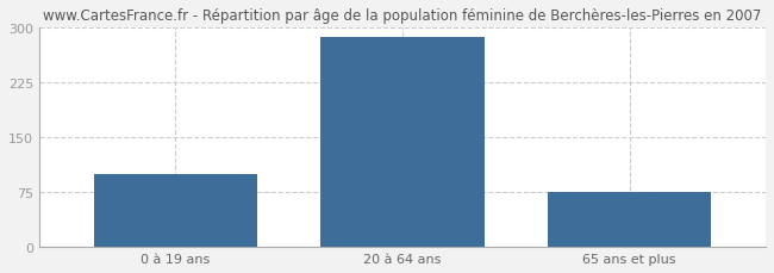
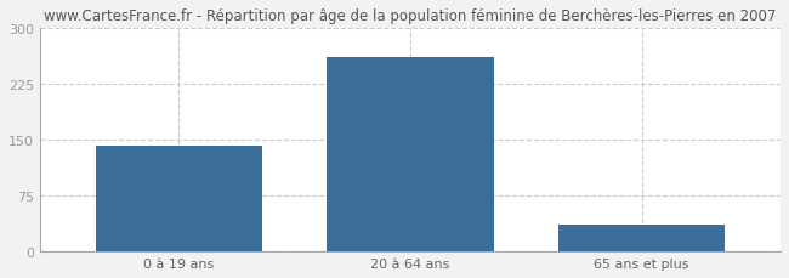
0 à 19 ans: 100 -> 142
20 à 64 ans: 287 -> 260
65 ans et plus: 76 -> 36
